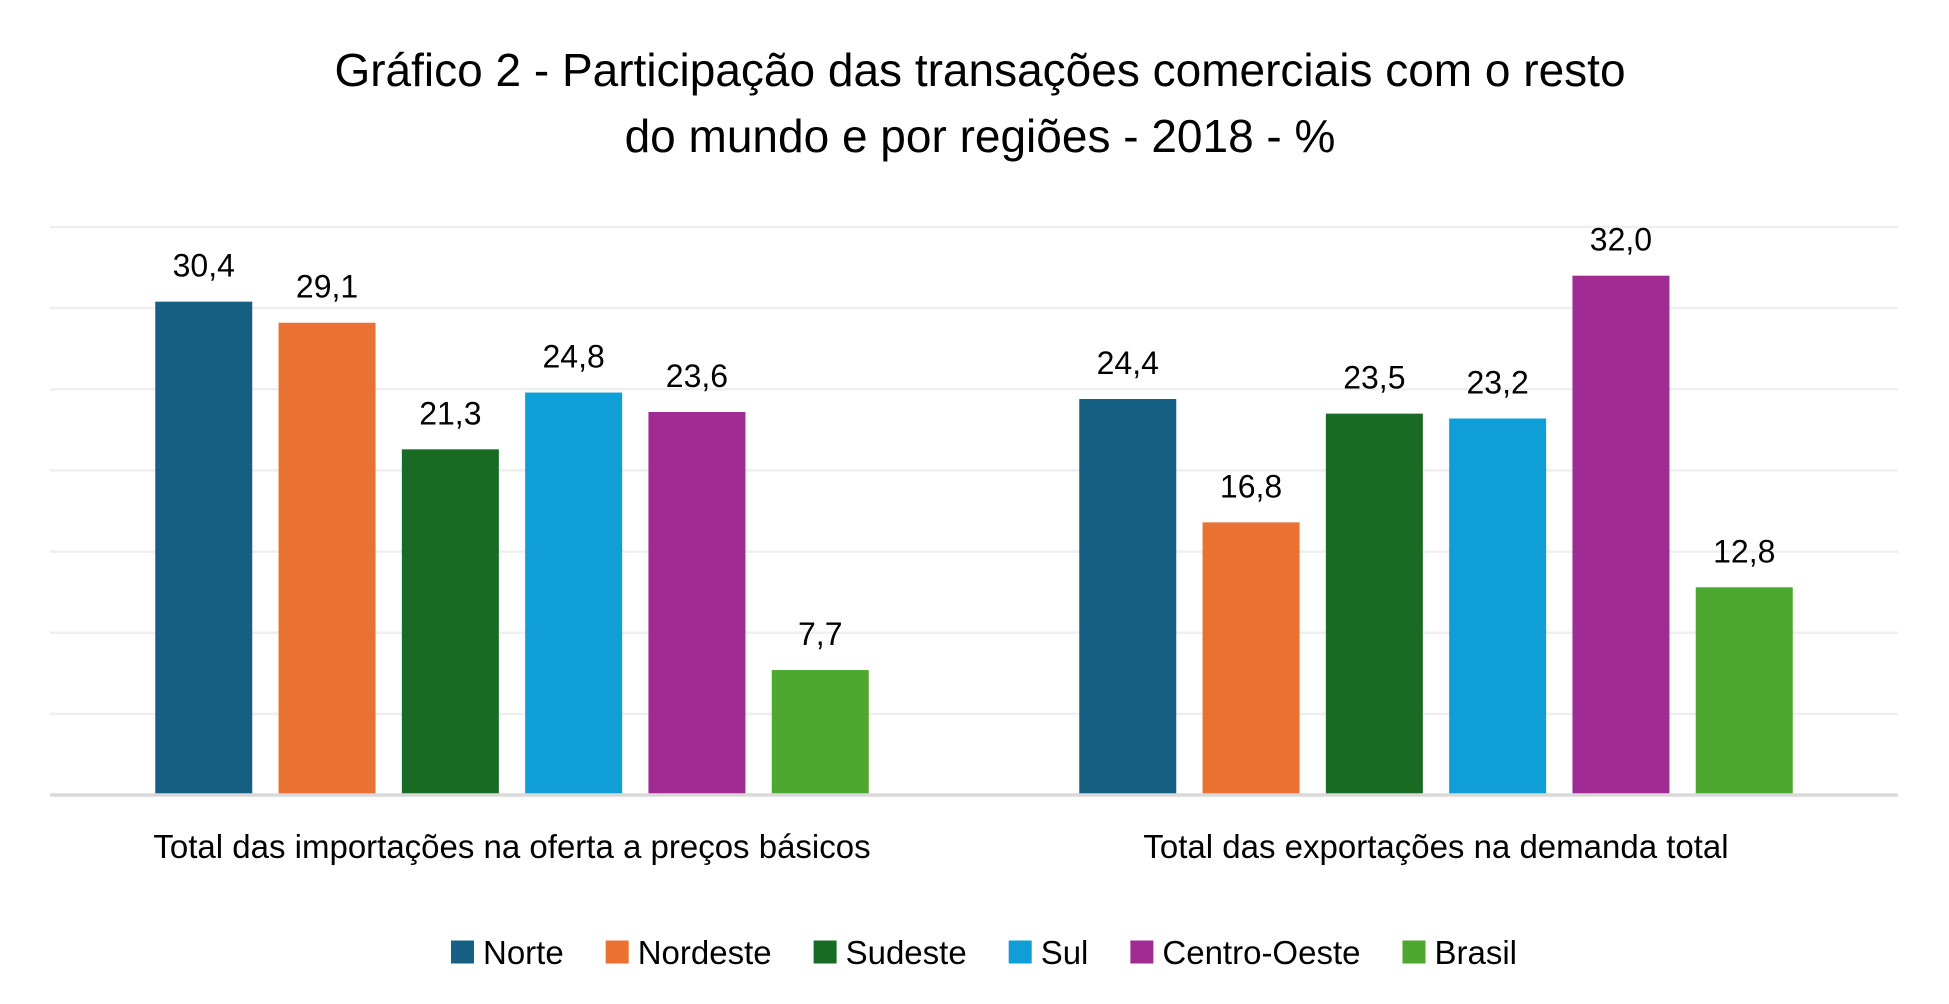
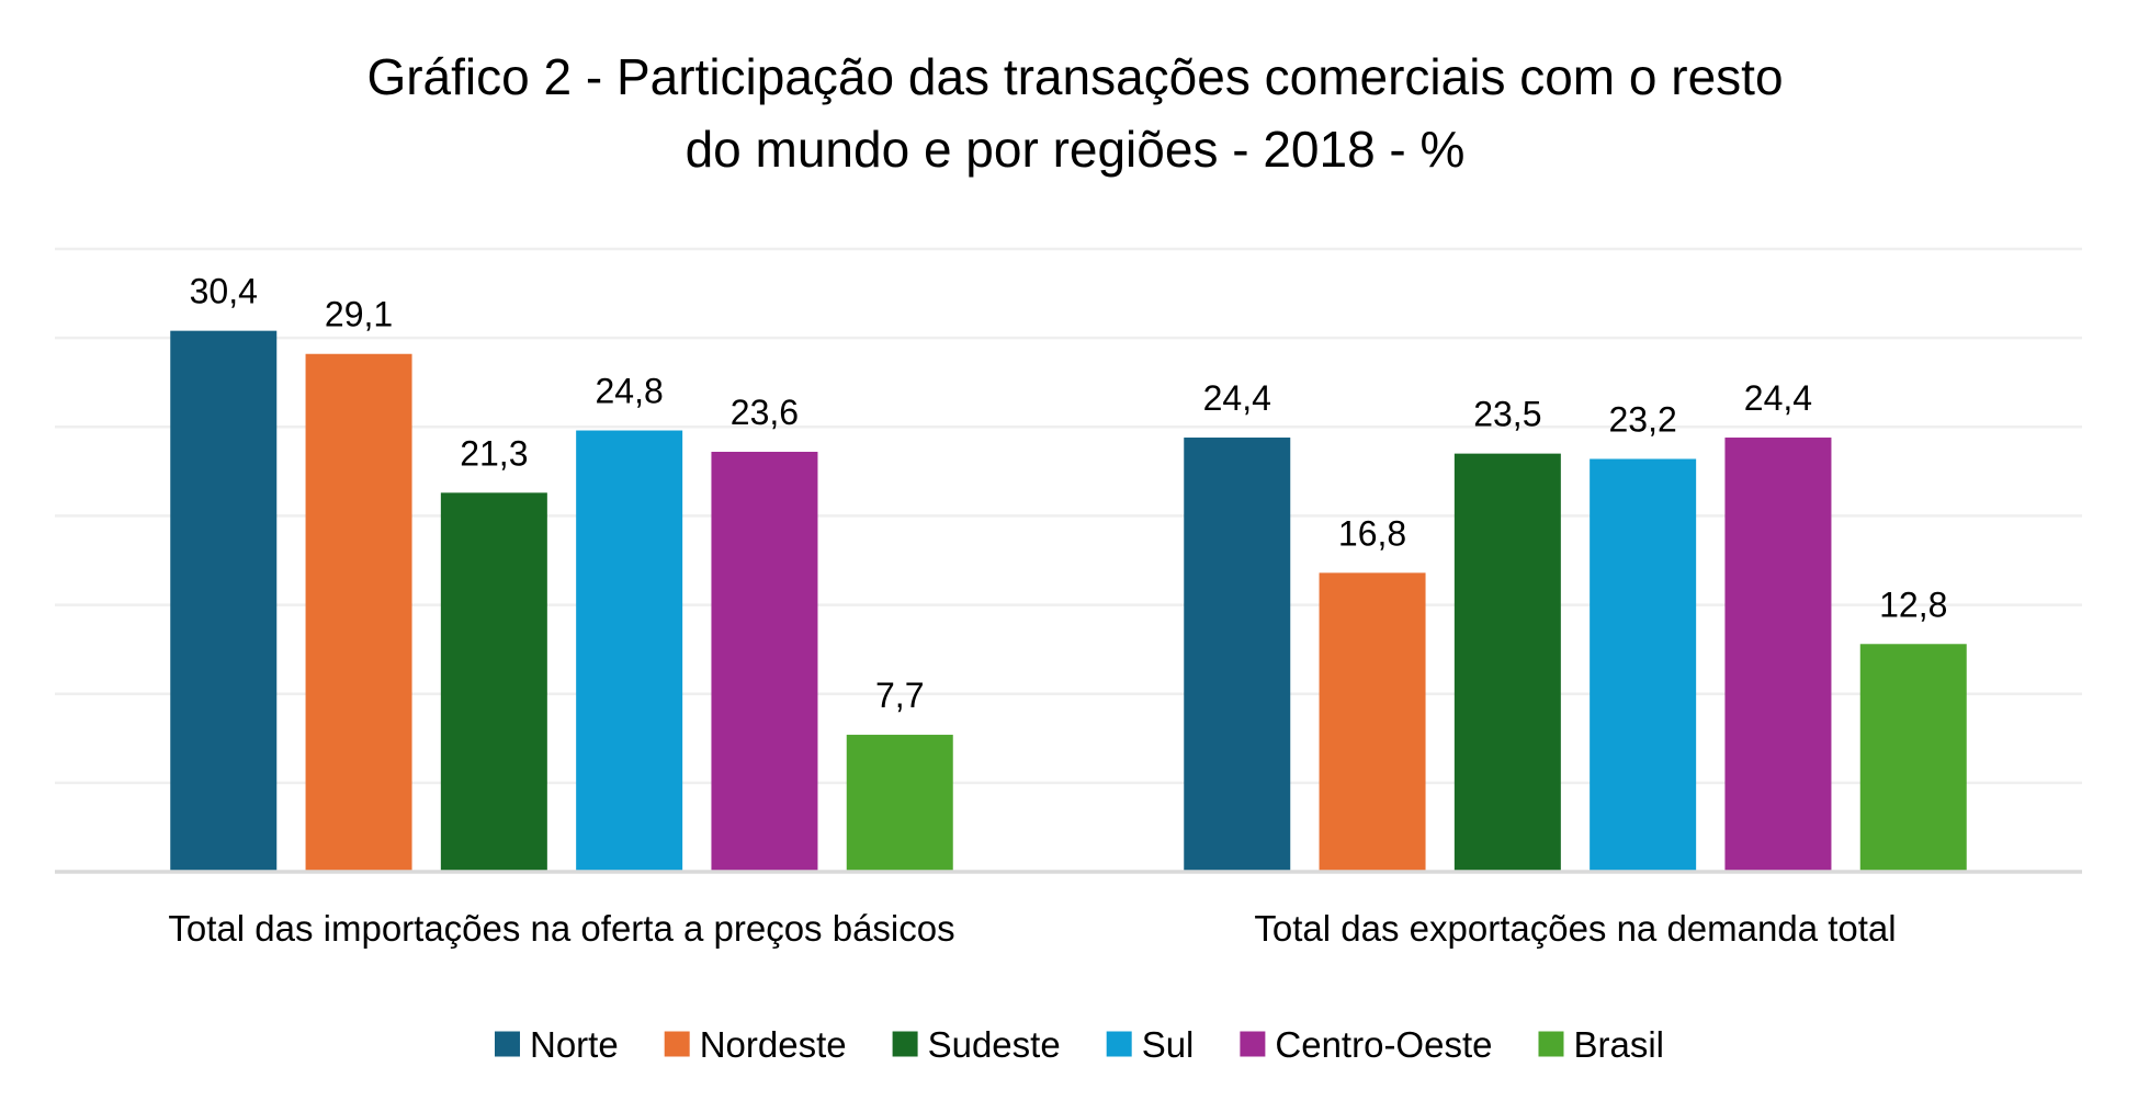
Centro-Oeste/Total das exportações na demanda total: 32,0 -> 24,4
